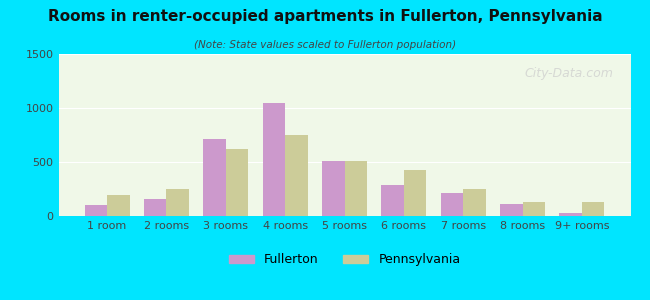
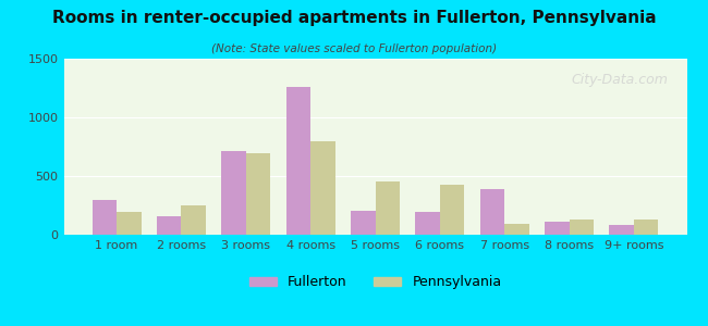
Fullerton/1 room: 100 -> 300
Pennsylvania/3 rooms: 620 -> 690
Fullerton/4 rooms: 1050 -> 1260
Pennsylvania/4 rooms: 750 -> 800
Fullerton/5 rooms: 510 -> 200
Pennsylvania/5 rooms: 510 -> 450
Fullerton/6 rooms: 290 -> 190
Fullerton/7 rooms: 220 -> 390
Pennsylvania/7 rooms: 250 -> 90
Fullerton/9+ rooms: 30 -> 80
